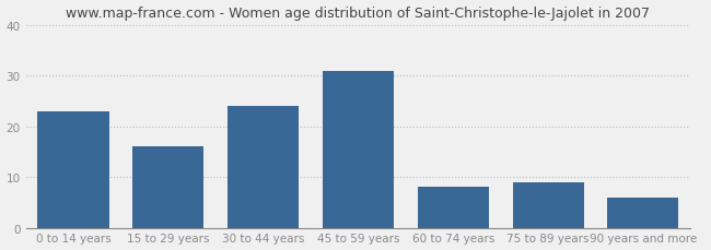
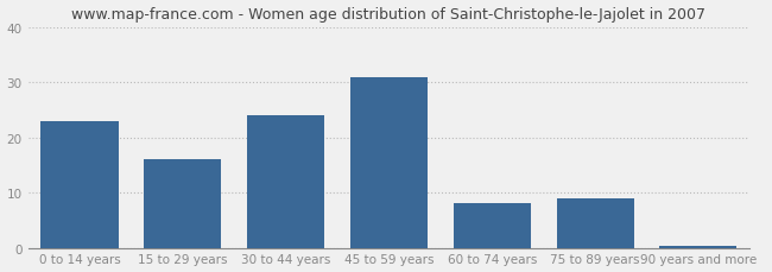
90 years and more: 6.0 -> 0.4
